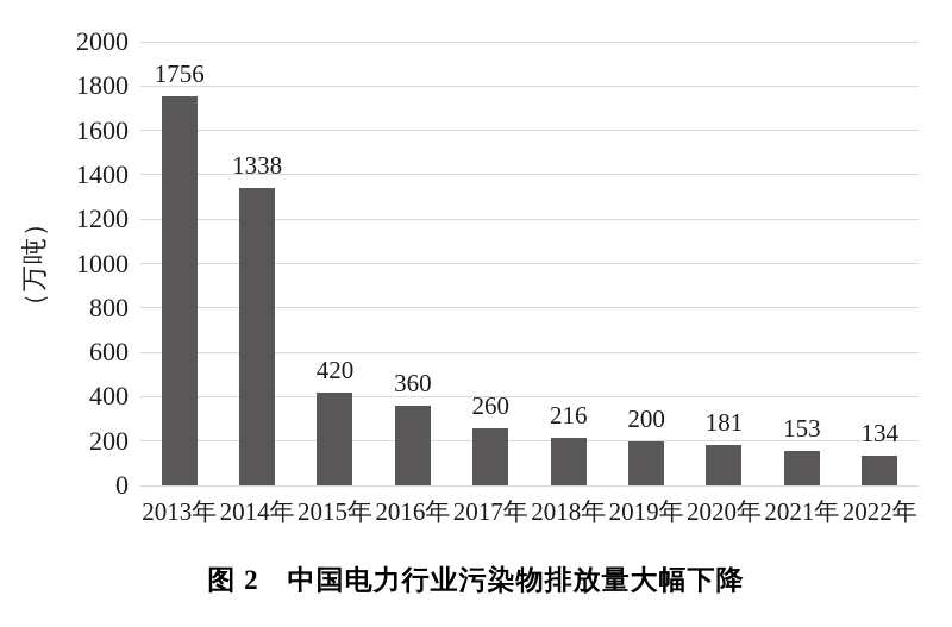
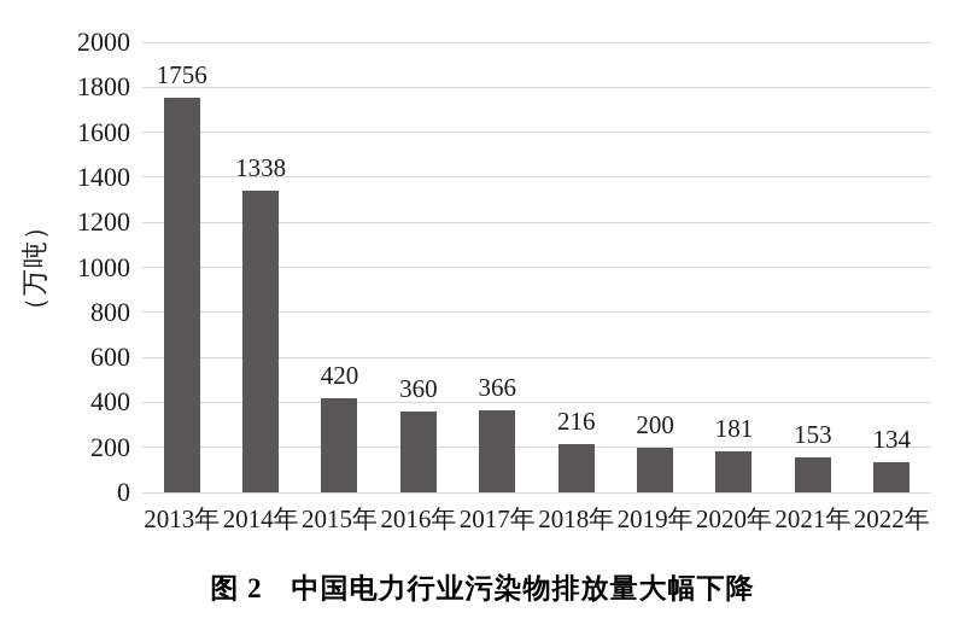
2017年: 260 -> 366
